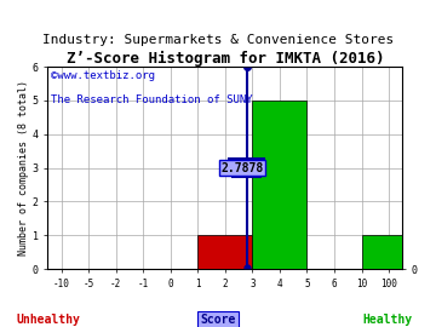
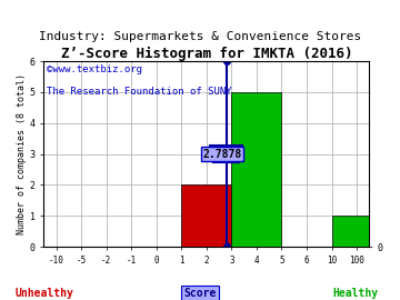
2: 1 -> 2
